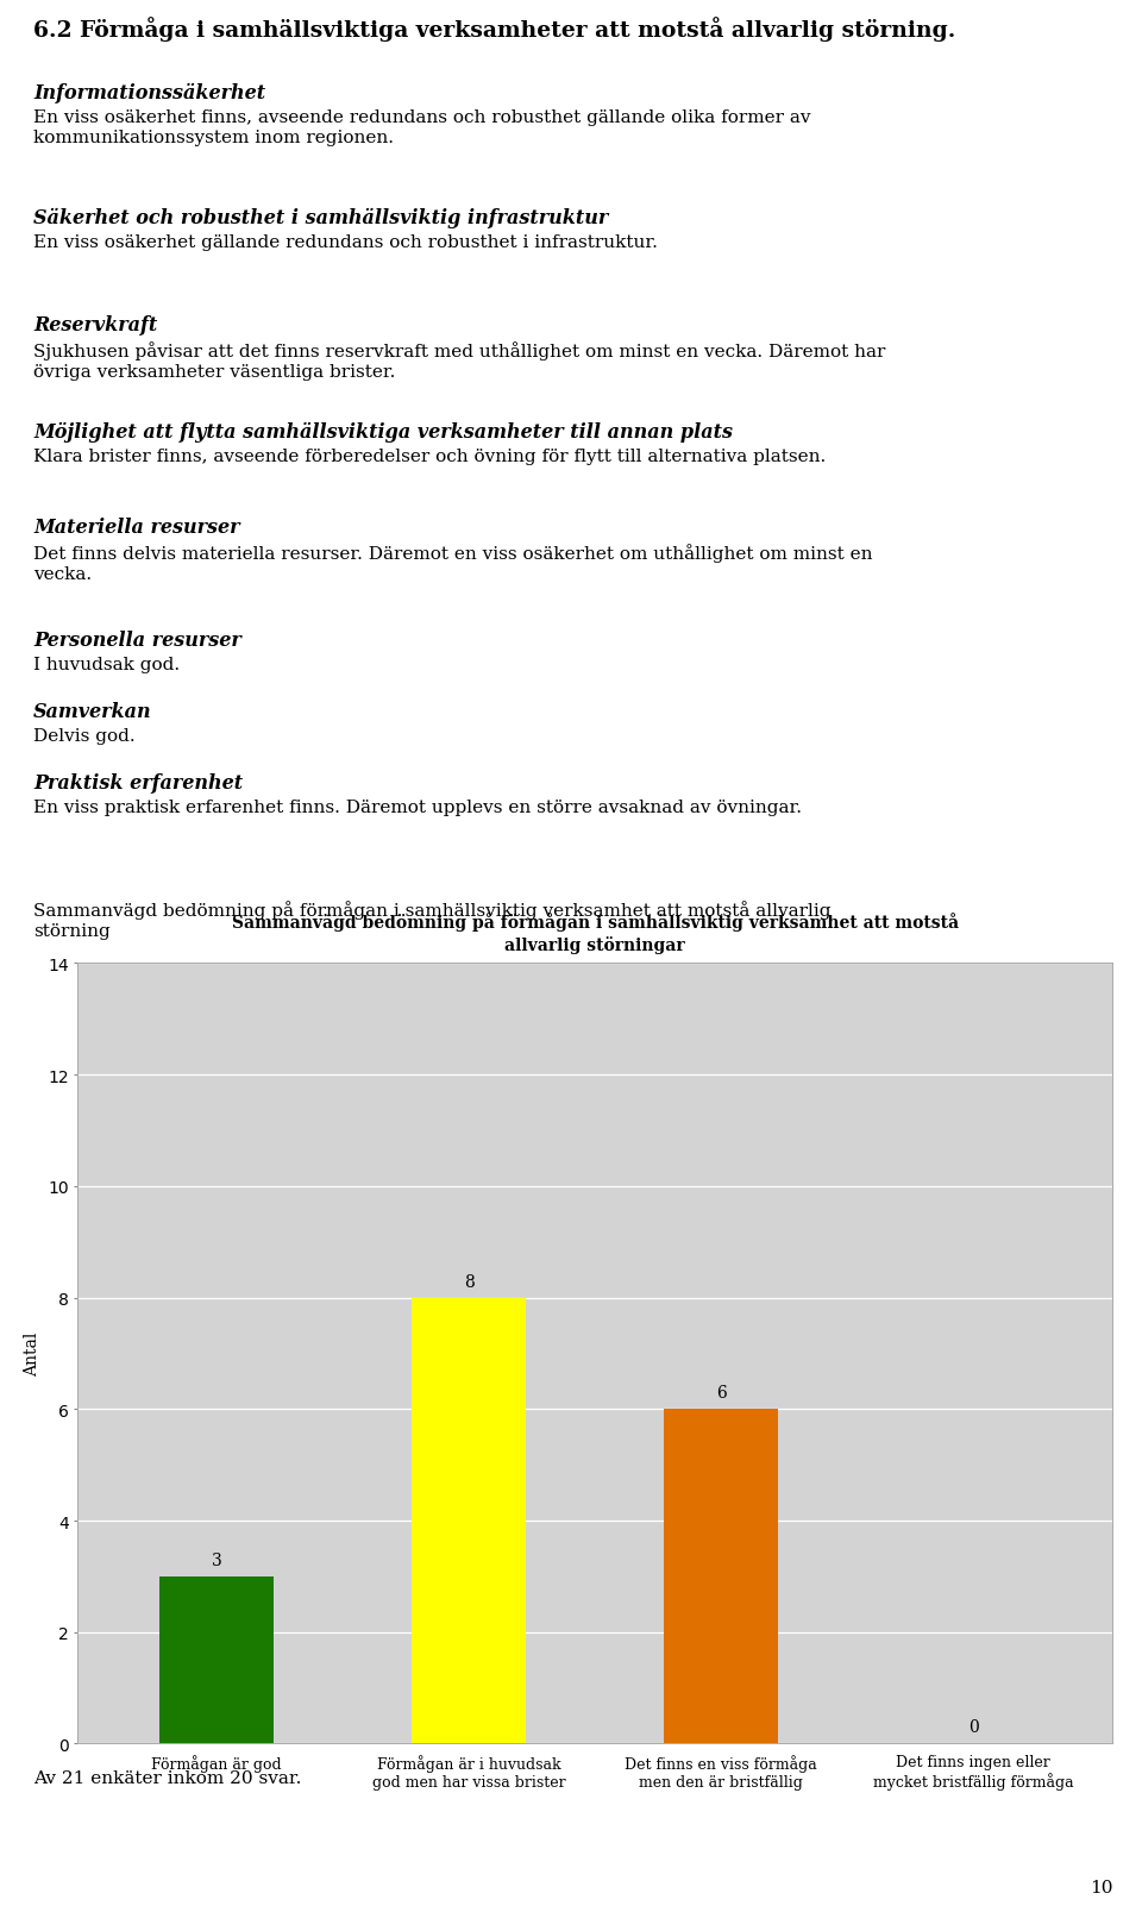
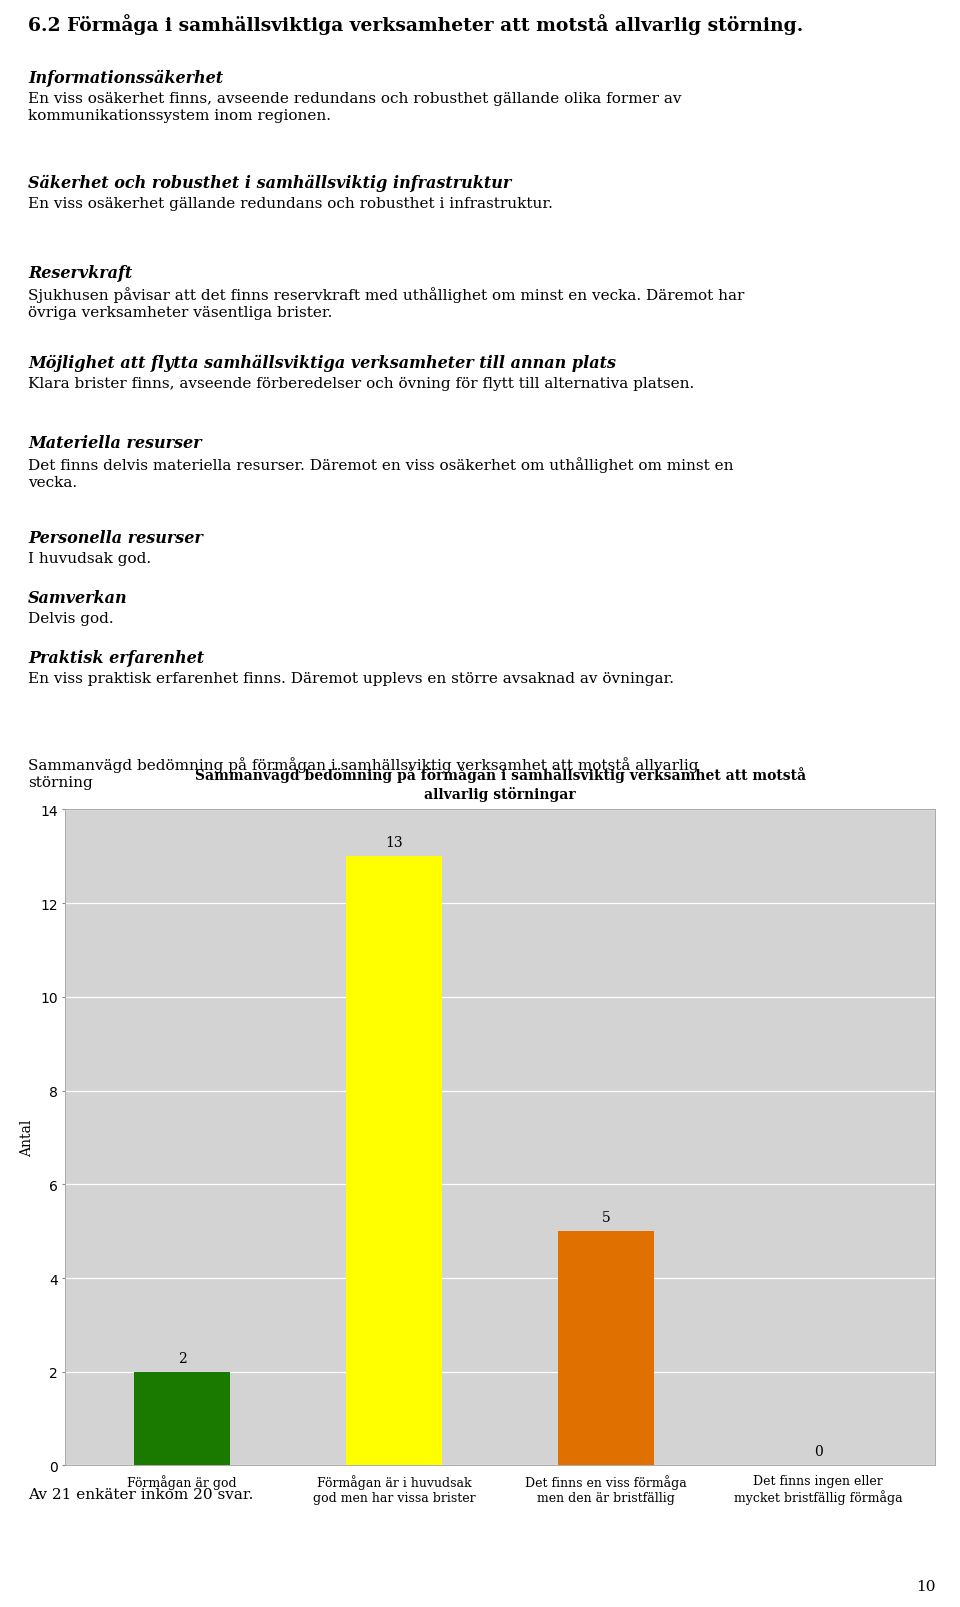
Förmågan är god: 3 -> 2
Förmågan är i huvudsak god men har vissa brister: 8 -> 13
Det finns en viss förmåga men den är bristfällig: 6 -> 5
